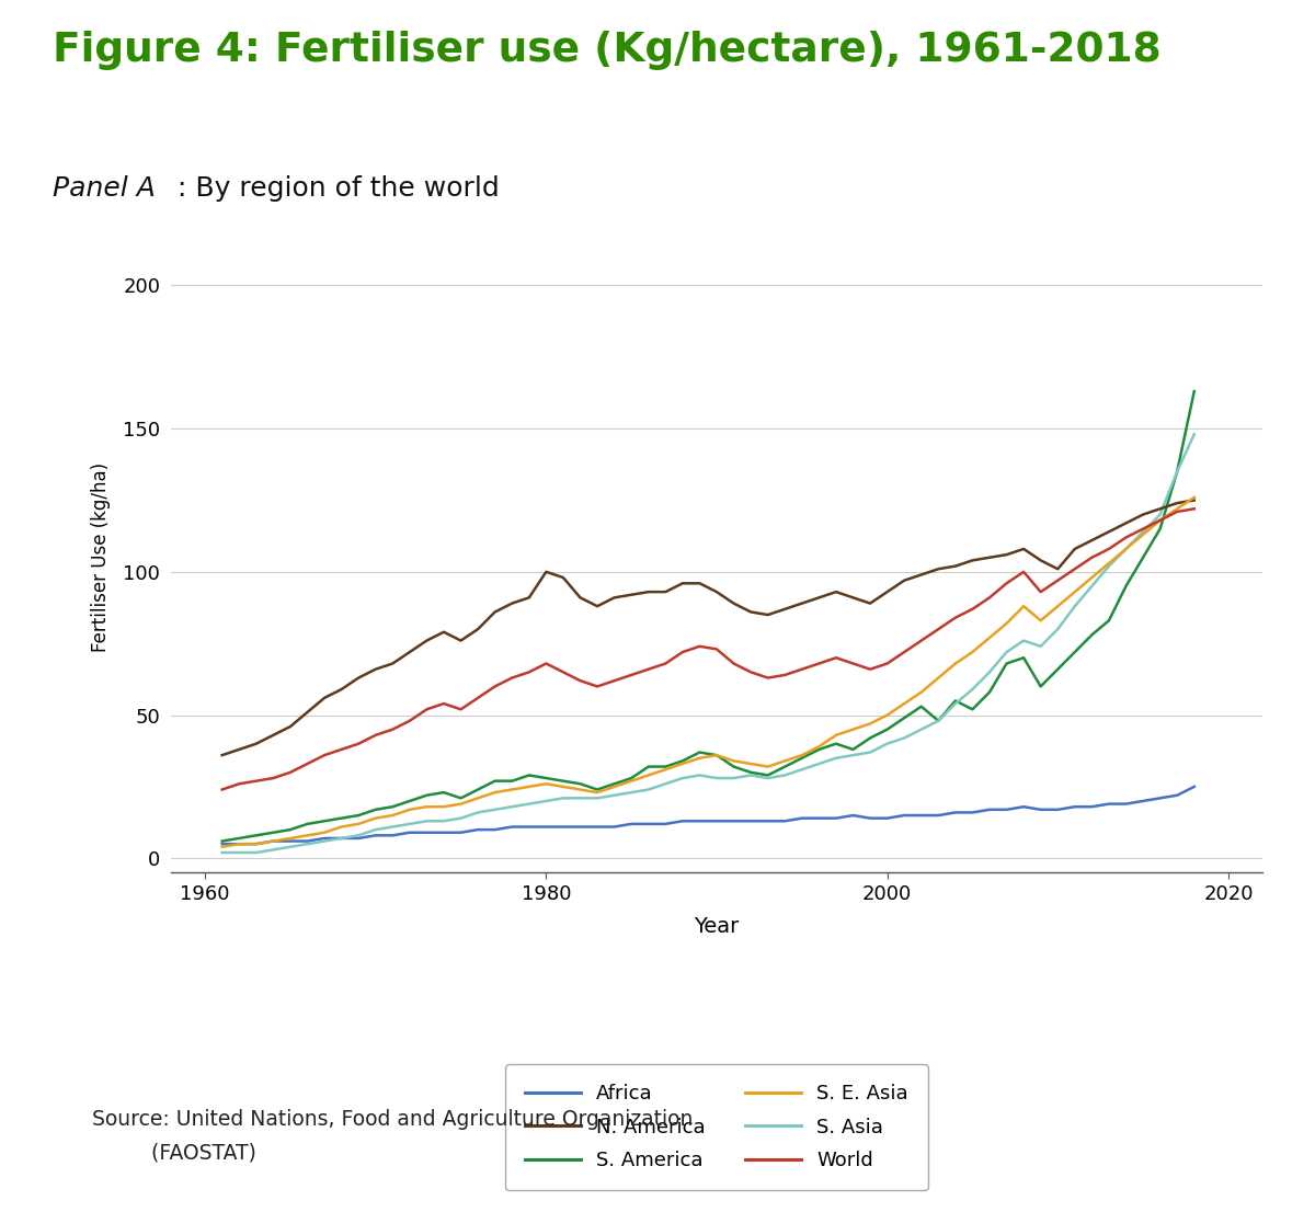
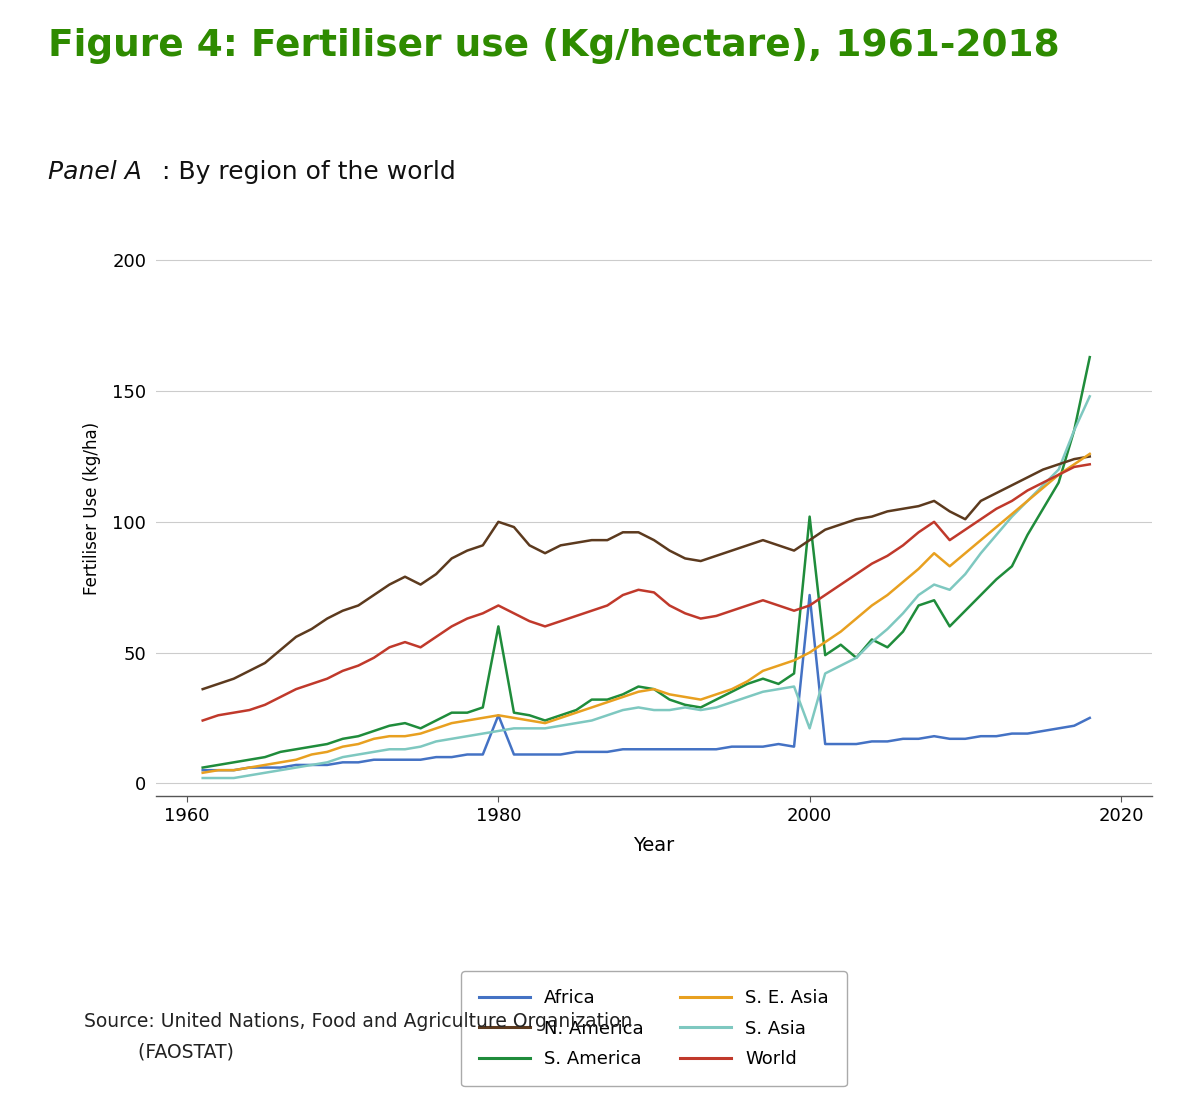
Africa/1980: 11 -> 26
S. America/1980: 28 -> 60
Africa/2000: 14 -> 72
S. America/2000: 45 -> 102
S. Asia/2000: 40 -> 21
